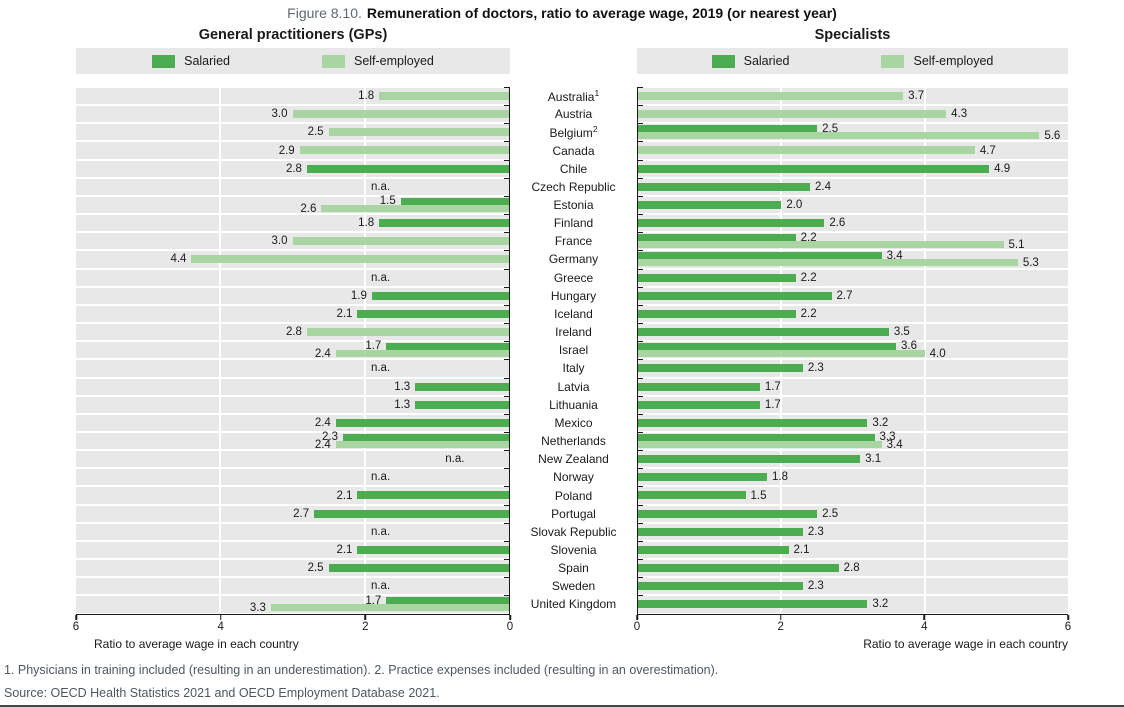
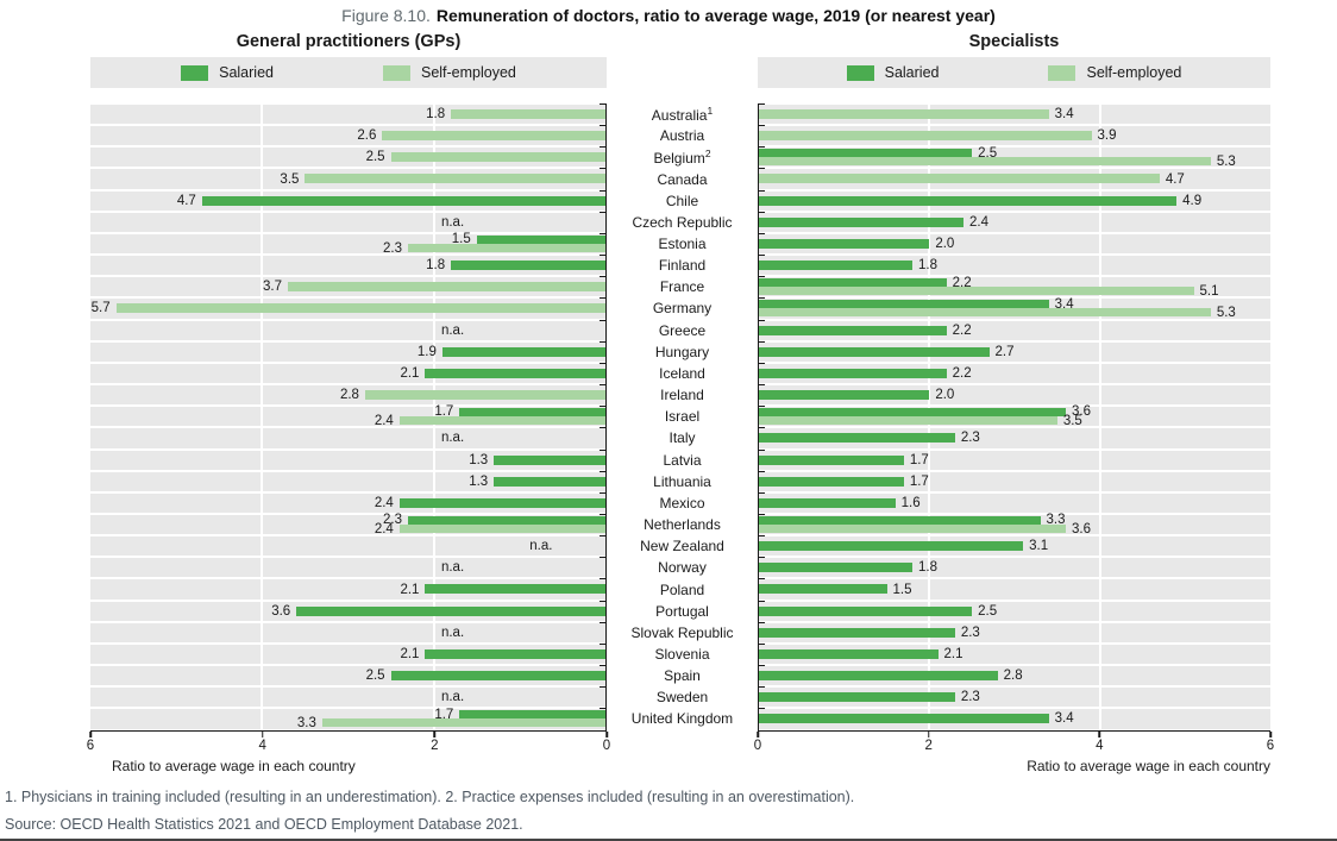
General practitioners (GPs)/Self-employed/Austria: 3.0 -> 2.6
General practitioners (GPs)/Self-employed/Canada: 2.9 -> 3.5
General practitioners (GPs)/Salaried/Chile: 2.8 -> 4.7
General practitioners (GPs)/Self-employed/Estonia: 2.6 -> 2.3
General practitioners (GPs)/Self-employed/France: 3.0 -> 3.7
General practitioners (GPs)/Self-employed/Germany: 4.4 -> 5.7
General practitioners (GPs)/Salaried/Portugal: 2.7 -> 3.6
Specialists/Self-employed/Australia: 3.7 -> 3.4
Specialists/Self-employed/Austria: 4.3 -> 3.9
Specialists/Self-employed/Belgium: 5.6 -> 5.3
Specialists/Salaried/Finland: 2.6 -> 1.8
Specialists/Salaried/Ireland: 3.5 -> 2.0
Specialists/Self-employed/Israel: 4.0 -> 3.5
Specialists/Salaried/Mexico: 3.2 -> 1.6
Specialists/Self-employed/Netherlands: 3.4 -> 3.6
Specialists/Salaried/United Kingdom: 3.2 -> 3.4
